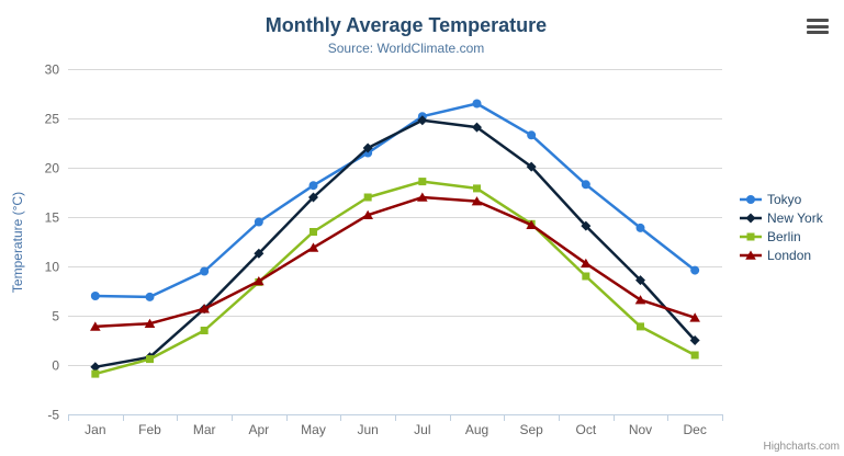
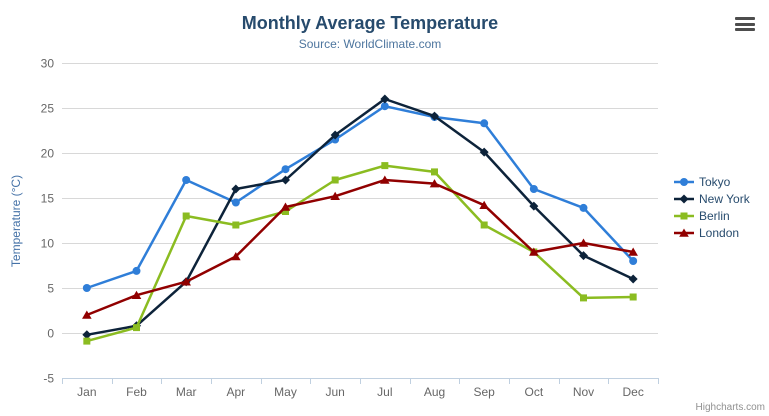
Tokyo/Jan: 7 -> 5
London/Jan: 4 -> 2
Tokyo/Mar: 10 -> 17
Berlin/Mar: 4 -> 13
New York/Apr: 11 -> 16
Berlin/Apr: 8 -> 12
London/May: 12 -> 14
New York/Jul: 25 -> 26
Tokyo/Aug: 26 -> 24
Berlin/Sep: 14 -> 12
Tokyo/Oct: 18 -> 16
London/Oct: 10 -> 9
London/Nov: 7 -> 10
Tokyo/Dec: 10 -> 8
New York/Dec: 2 -> 6
Berlin/Dec: 1 -> 4
London/Dec: 5 -> 9
